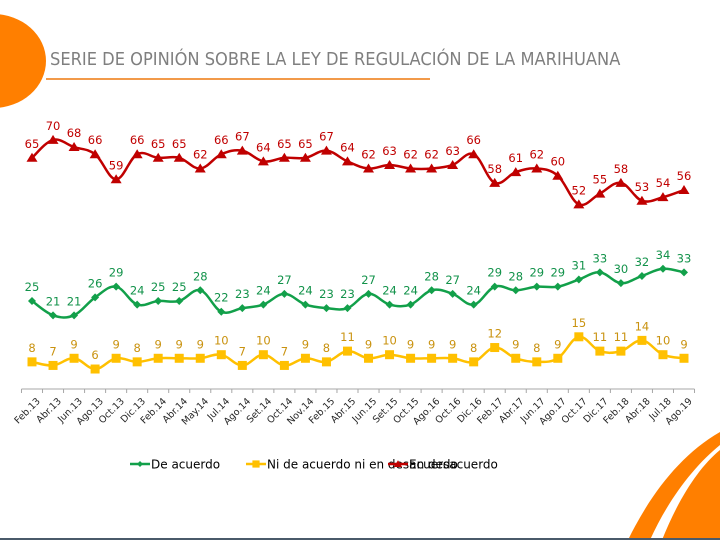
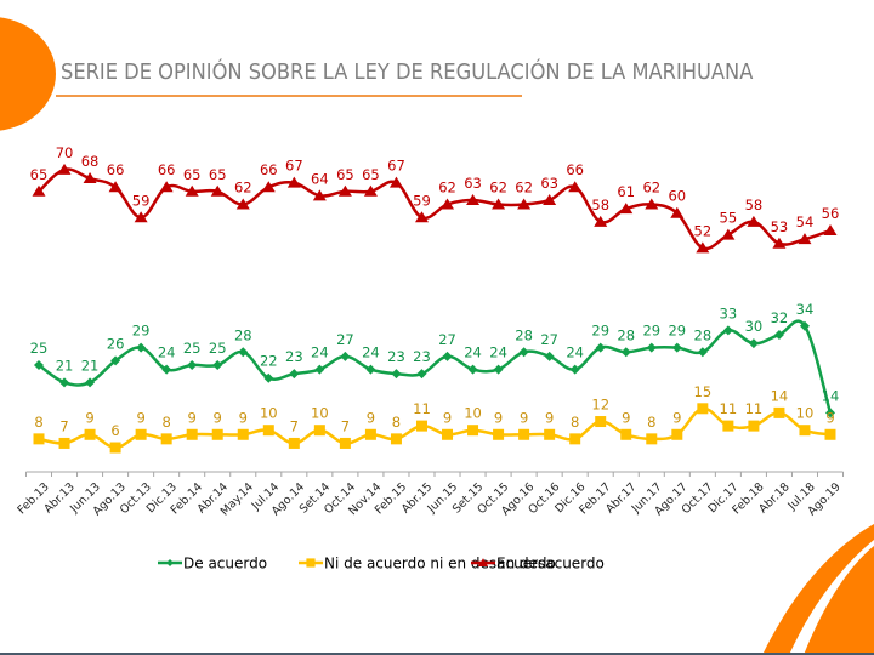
En desacuerdo/Abr.15: 64 -> 59
De acuerdo/Oct.17: 31 -> 28
De acuerdo/Ago.19: 33 -> 14
